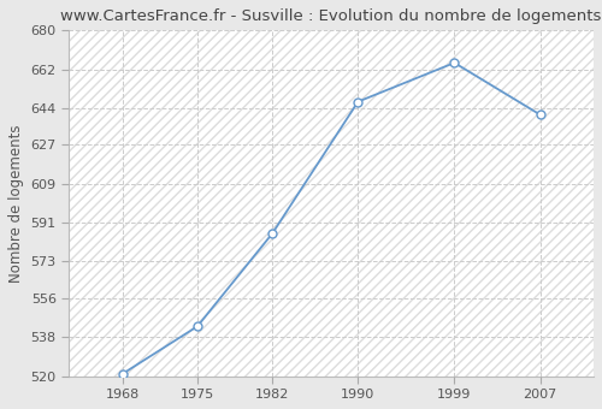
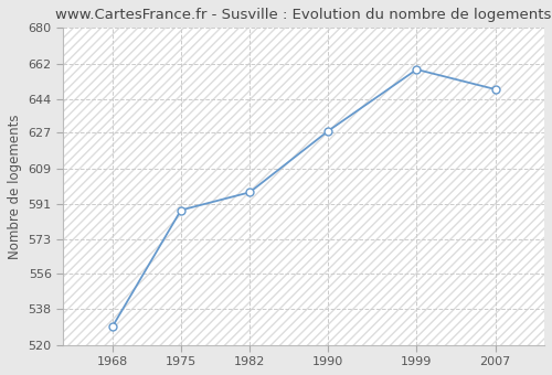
1968: 521 -> 529
1975: 543 -> 588
1982: 586 -> 597
1990: 647 -> 628
1999: 665 -> 659
2007: 641 -> 649
